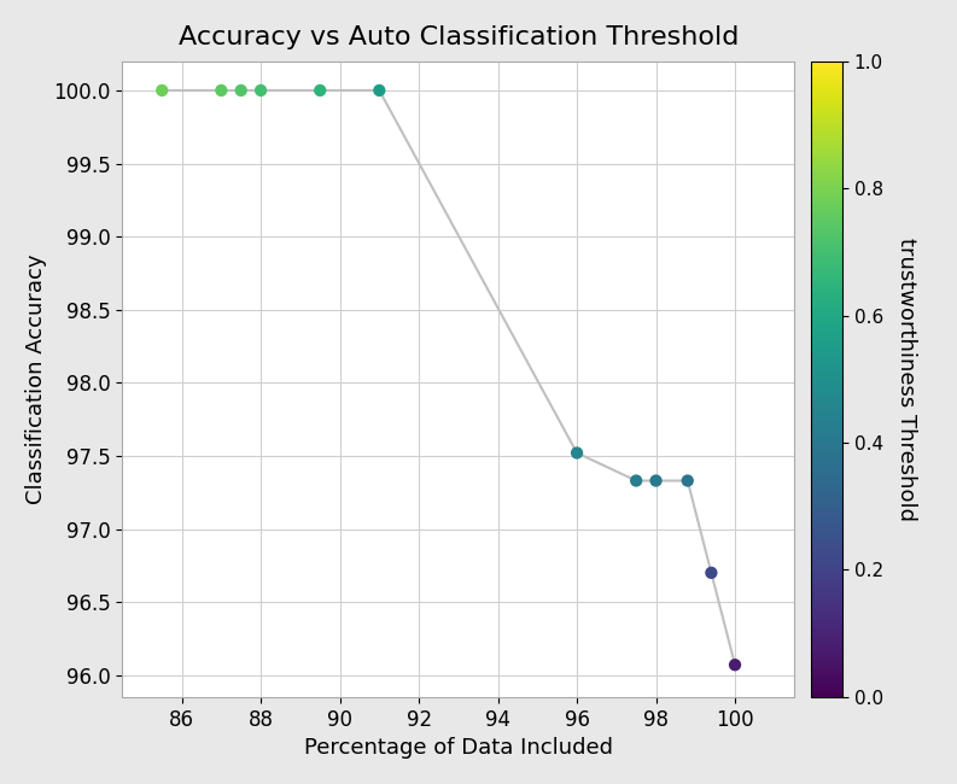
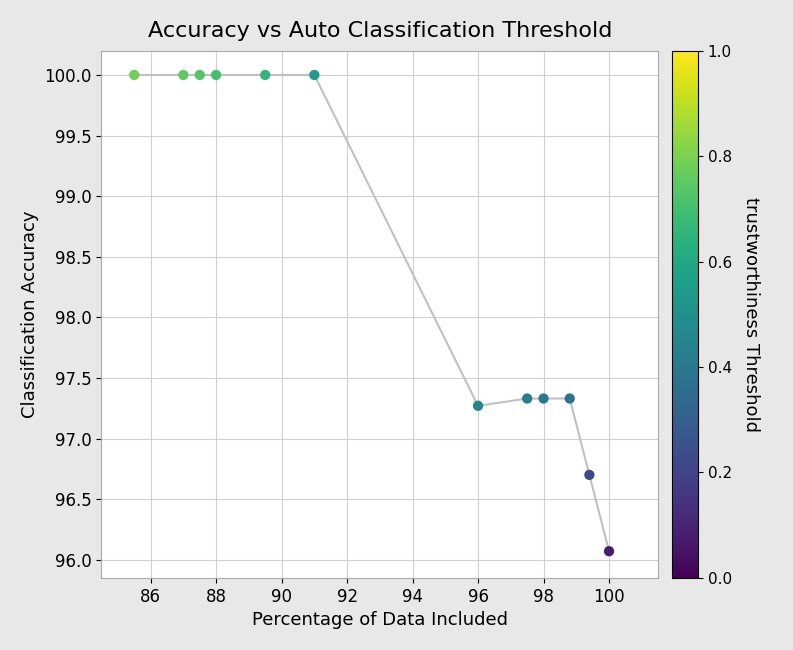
96: 97.52 -> 97.27
